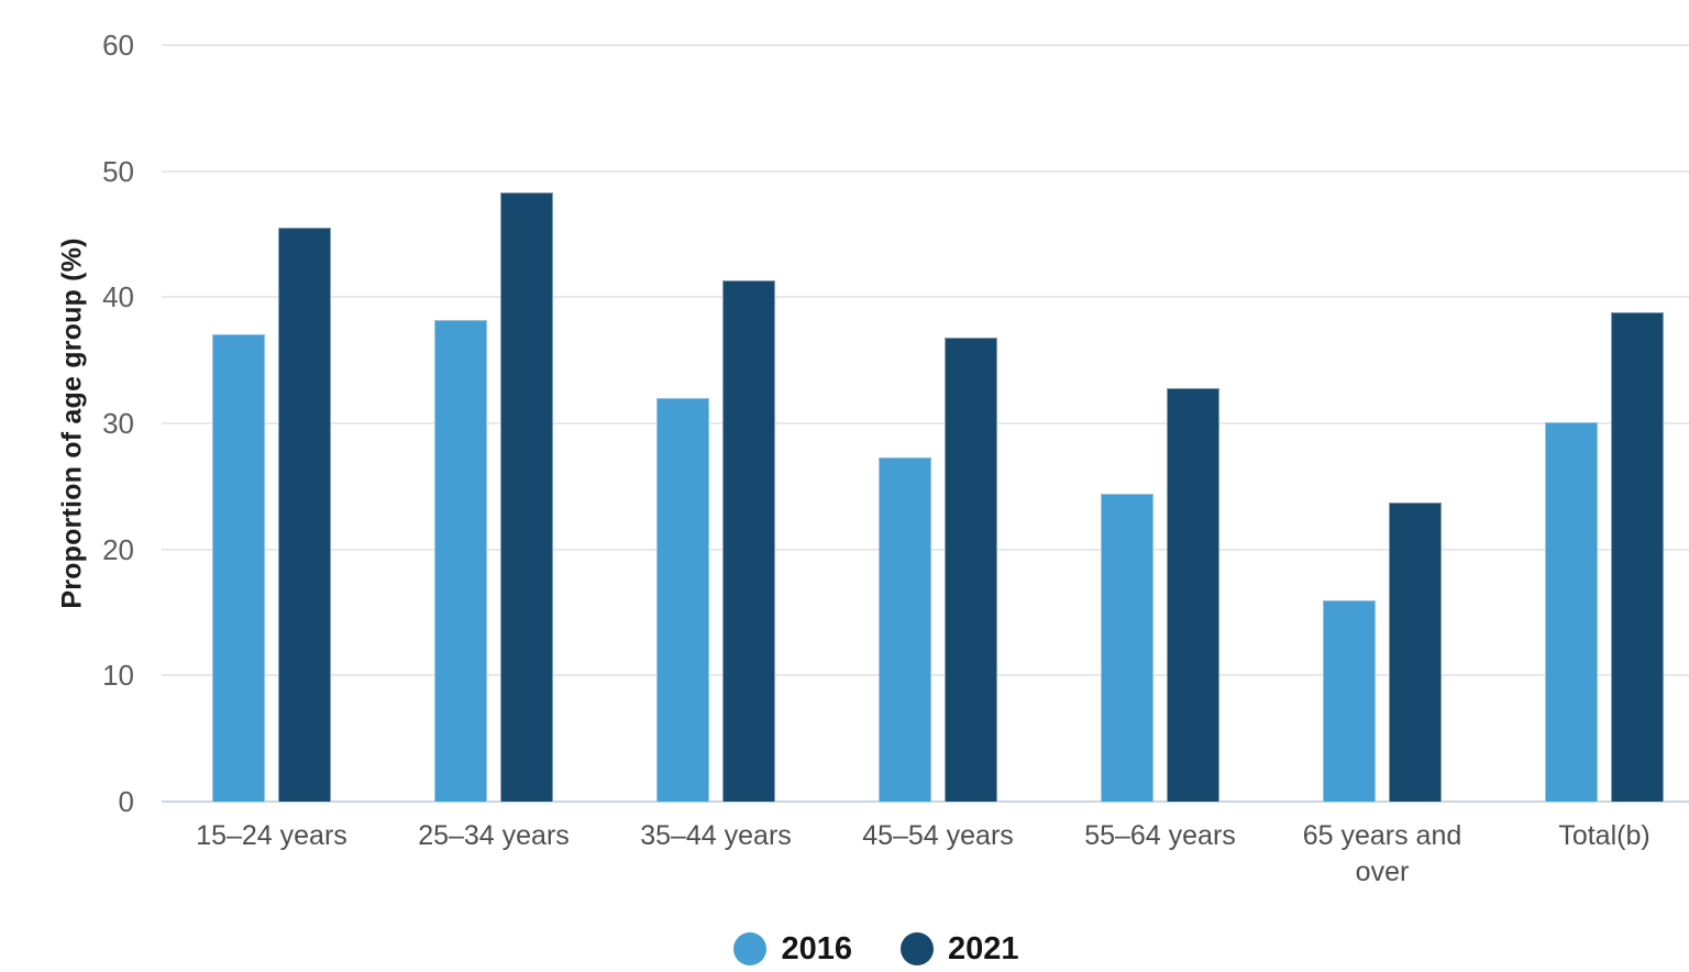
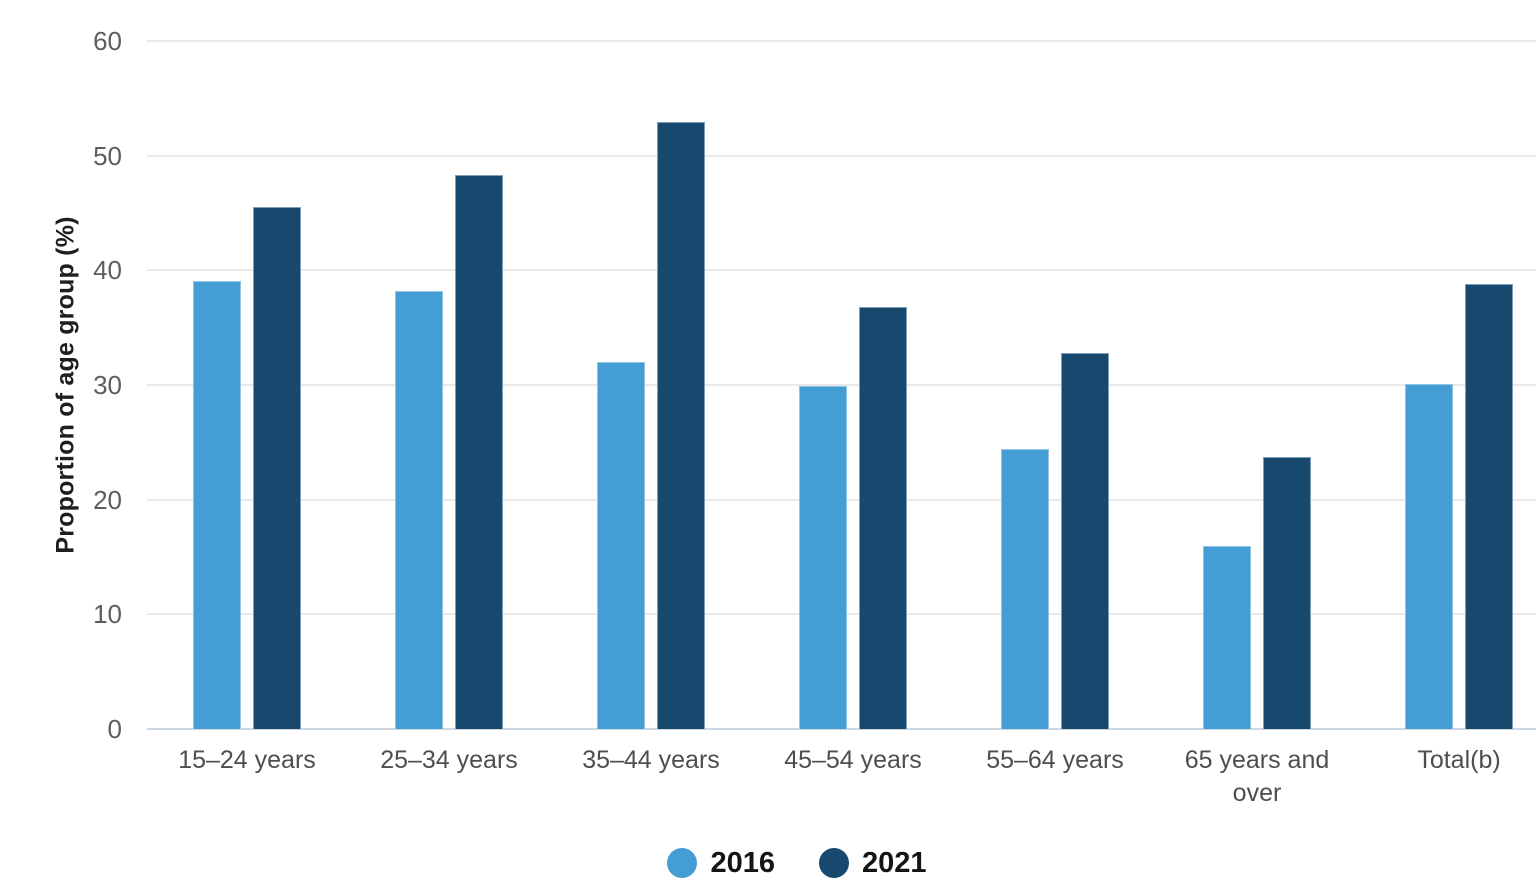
2016/15–24 years: 37.1 -> 39.1
2021/35–44 years: 41.3 -> 52.9
2016/45–54 years: 27.3 -> 29.9
